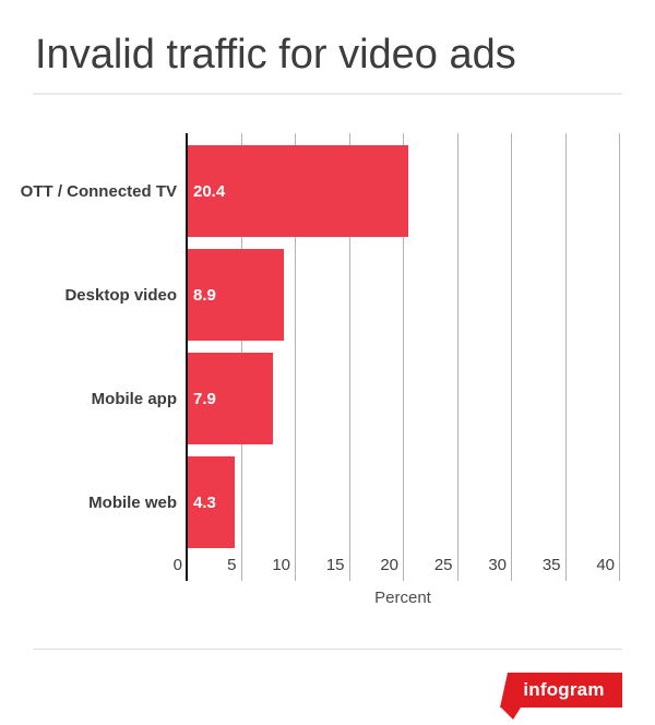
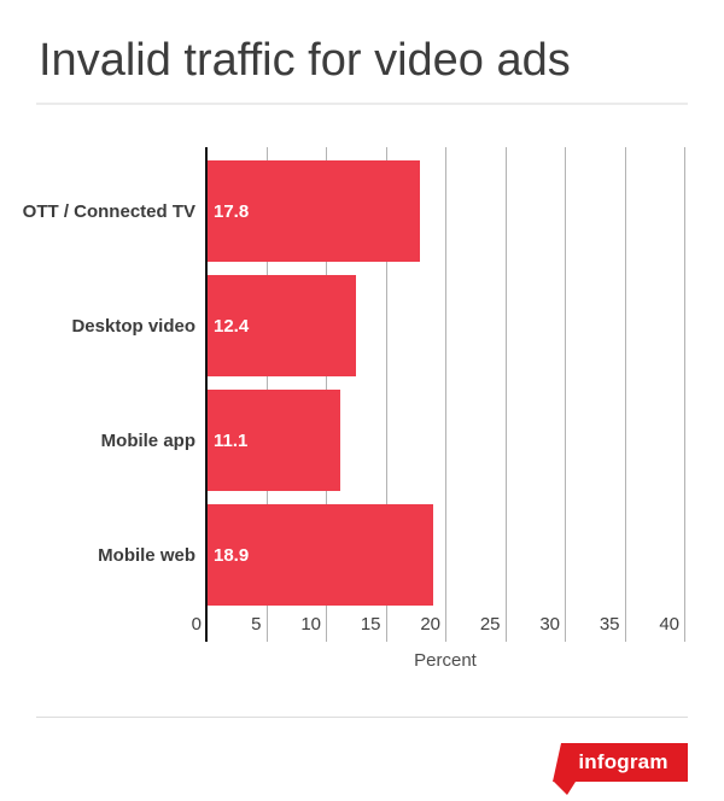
OTT / Connected TV: 20.4 -> 17.8
Desktop video: 8.9 -> 12.4
Mobile app: 7.9 -> 11.1
Mobile web: 4.3 -> 18.9
